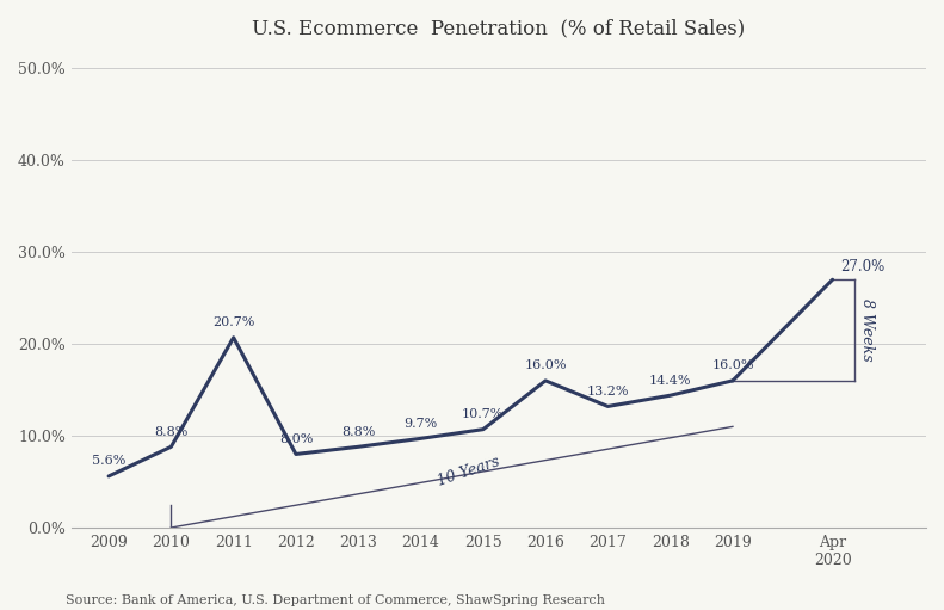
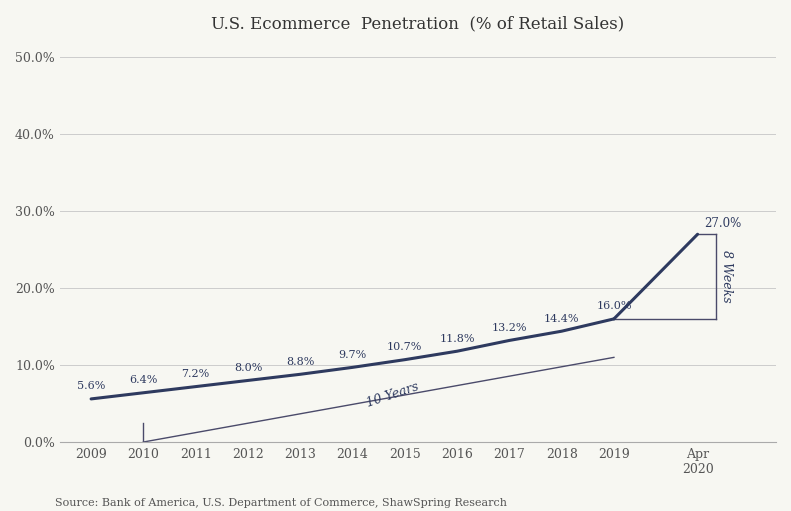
2010: 8.8% -> 6.4%
2011: 20.7% -> 7.2%
2016: 16.0% -> 11.8%
